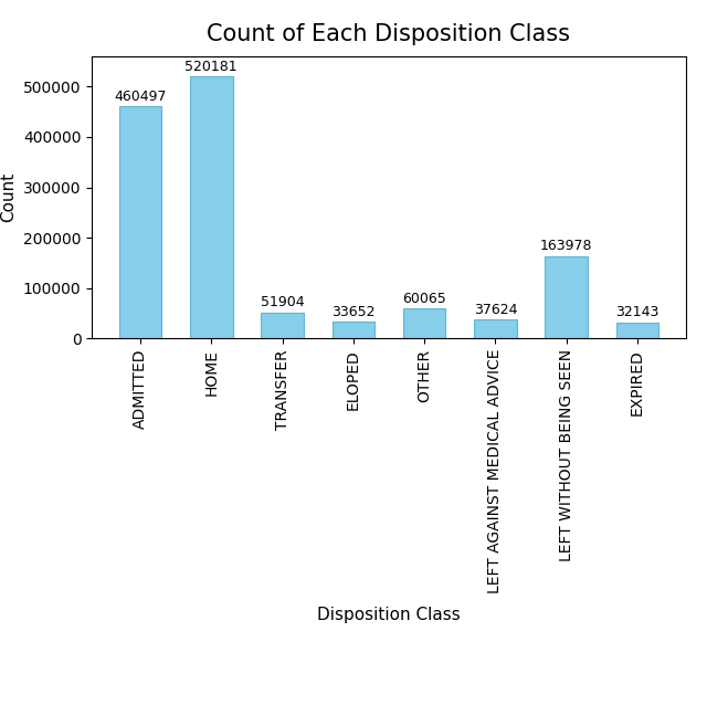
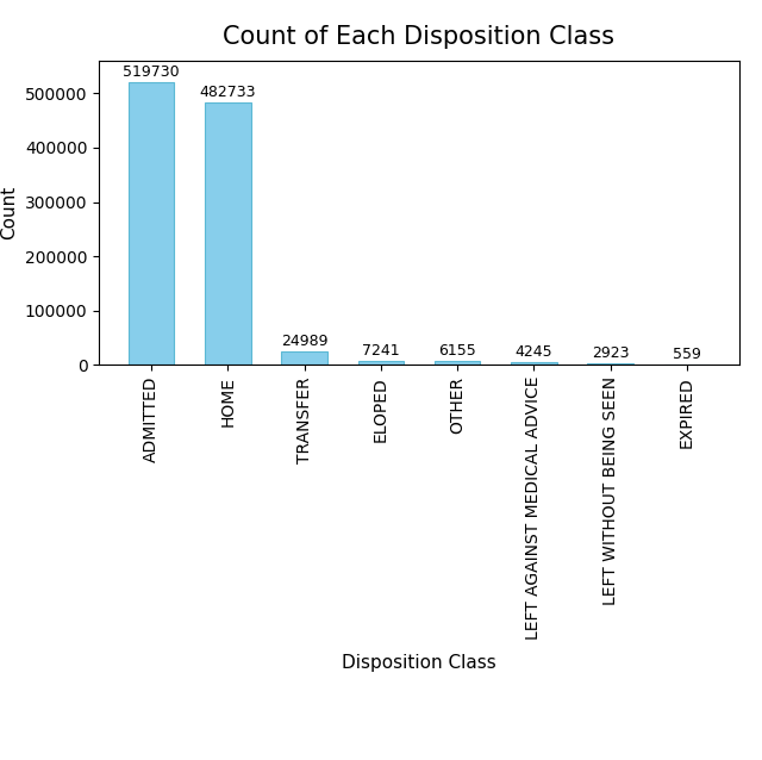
ADMITTED: 460497 -> 519730
HOME: 520181 -> 482733
TRANSFER: 51904 -> 24989
ELOPED: 33652 -> 7241
OTHER: 60065 -> 6155
LEFT AGAINST MEDICAL ADVICE: 37624 -> 4245
LEFT WITHOUT BEING SEEN: 163978 -> 2923
EXPIRED: 32143 -> 559
